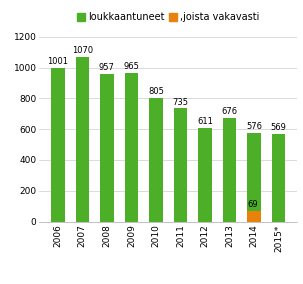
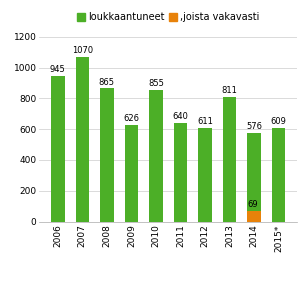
loukkaantuneet/2006: 1001 -> 945
loukkaantuneet/2008: 957 -> 865
loukkaantuneet/2009: 965 -> 626
loukkaantuneet/2010: 805 -> 855
loukkaantuneet/2011: 735 -> 640
loukkaantuneet/2013: 676 -> 811
loukkaantuneet/2015*: 569 -> 609
